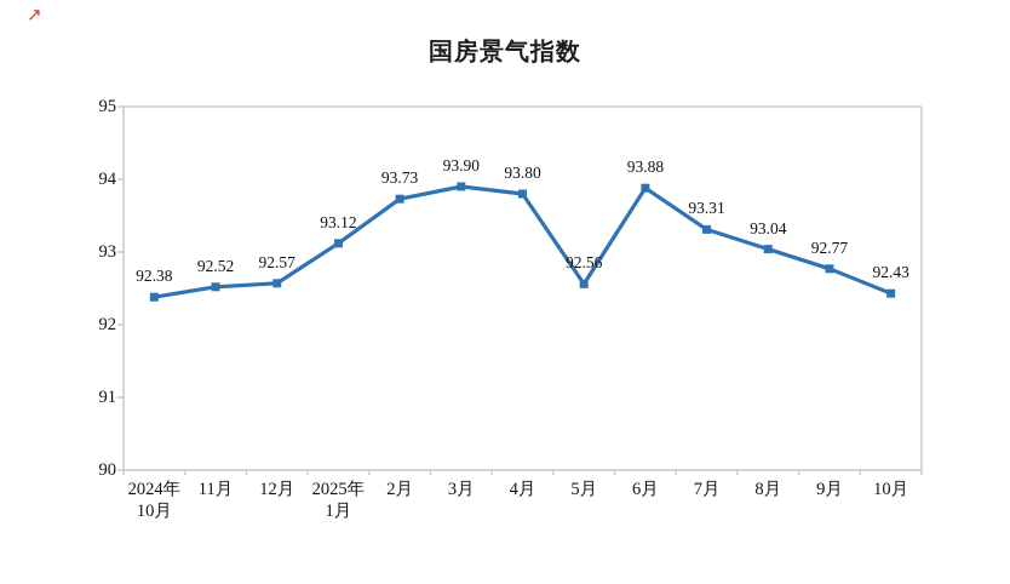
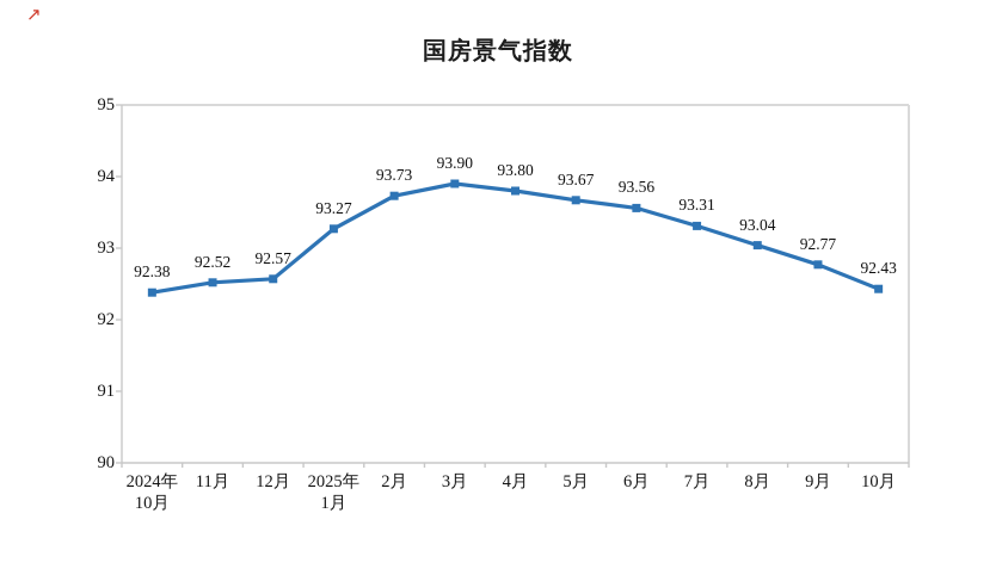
2025年 1月: 93.12 -> 93.27
5月: 92.56 -> 93.67
6月: 93.88 -> 93.56
